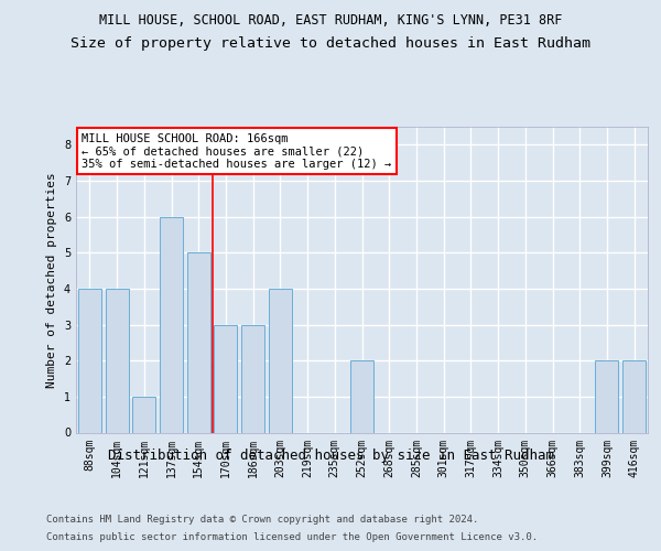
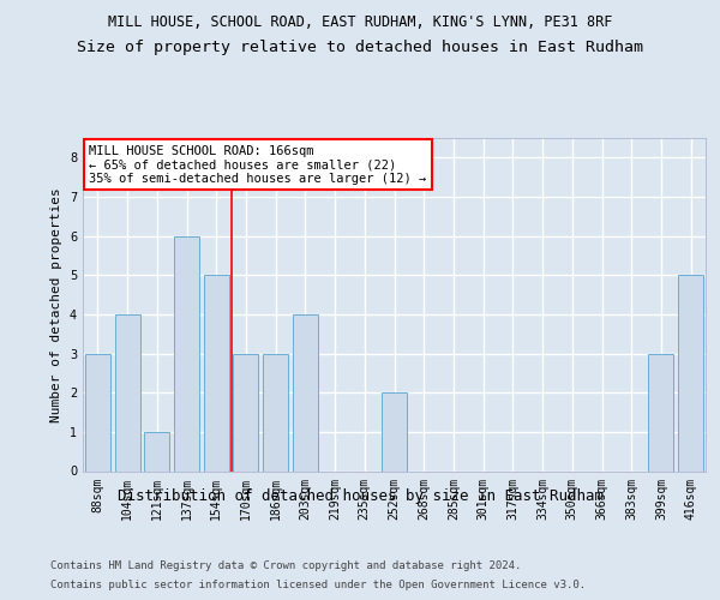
88sqm: 4 -> 3
399sqm: 2 -> 3
416sqm: 2 -> 5
